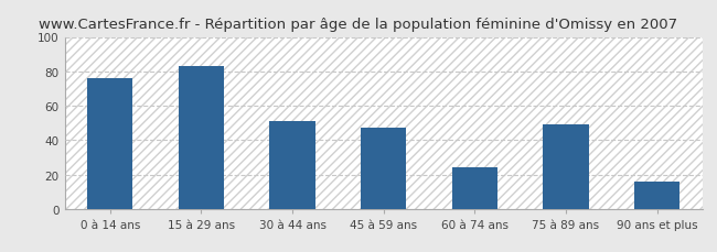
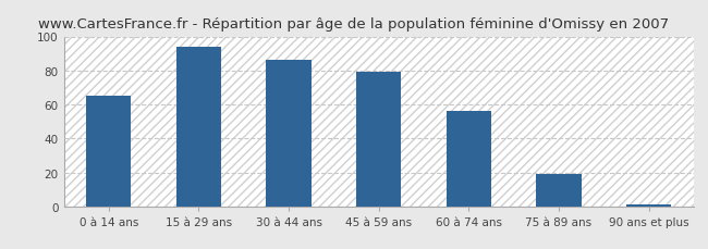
0 à 14 ans: 76 -> 65
15 à 29 ans: 83 -> 94
30 à 44 ans: 51 -> 86
45 à 59 ans: 47 -> 79
60 à 74 ans: 24 -> 56
75 à 89 ans: 49 -> 19
90 ans et plus: 16 -> 1
